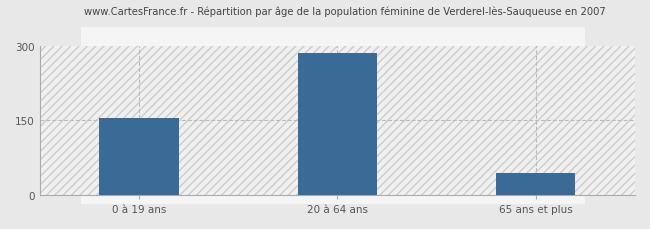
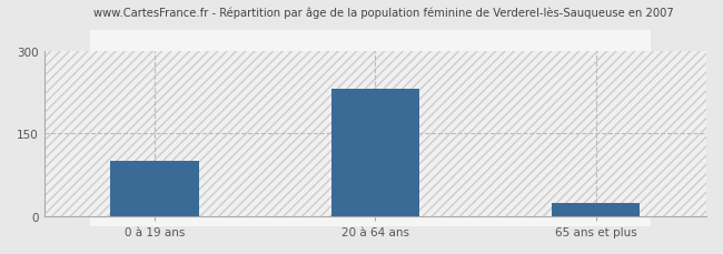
0 à 19 ans: 155 -> 100
20 à 64 ans: 285 -> 230
65 ans et plus: 45 -> 25
